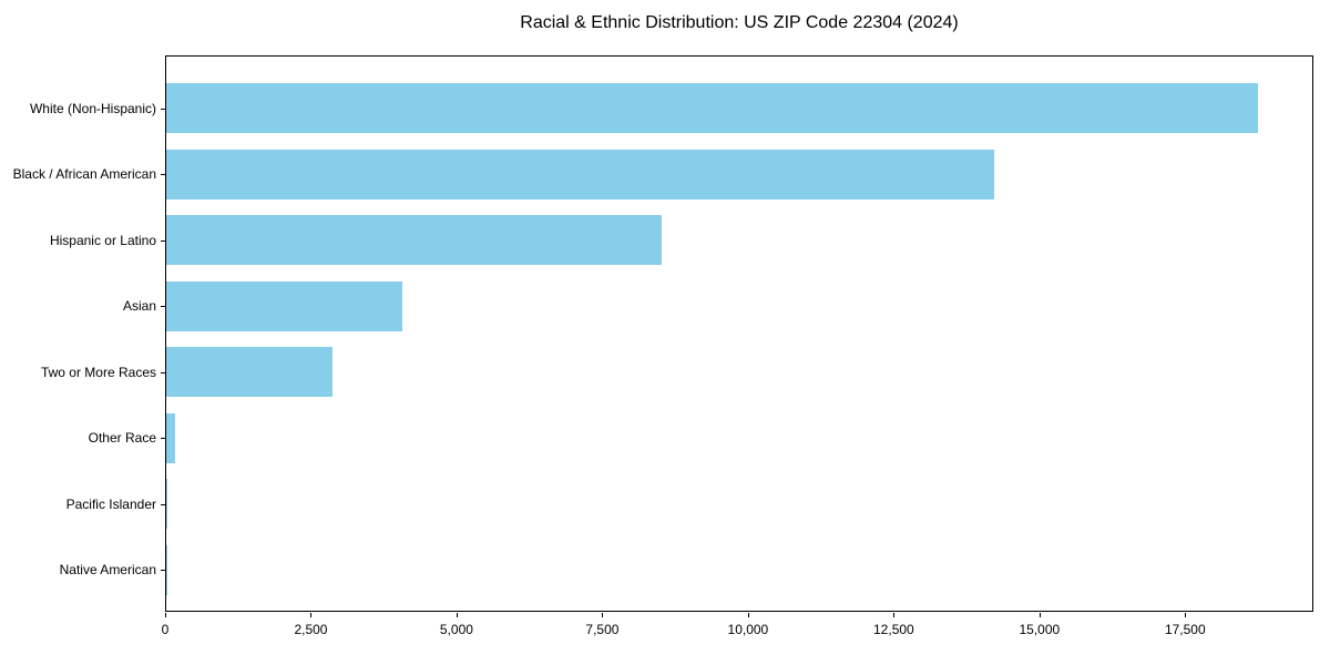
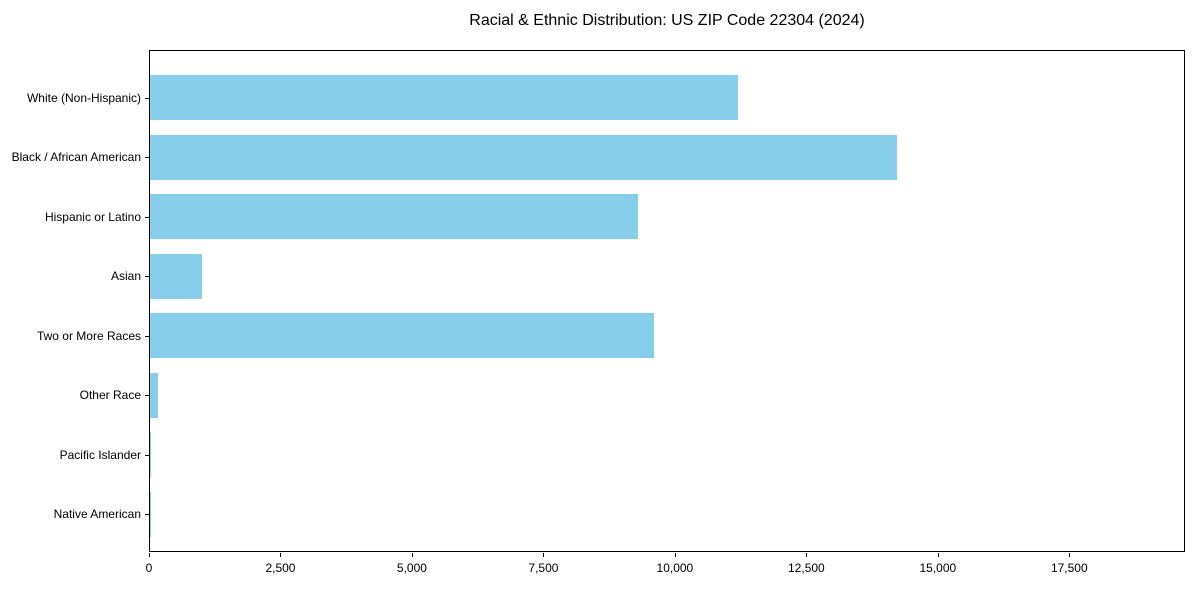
White (Non-Hispanic): 18800 -> 11200
Hispanic or Latino: 8500 -> 9300
Asian: 4000 -> 1000
Two or More Races: 2900 -> 9600
